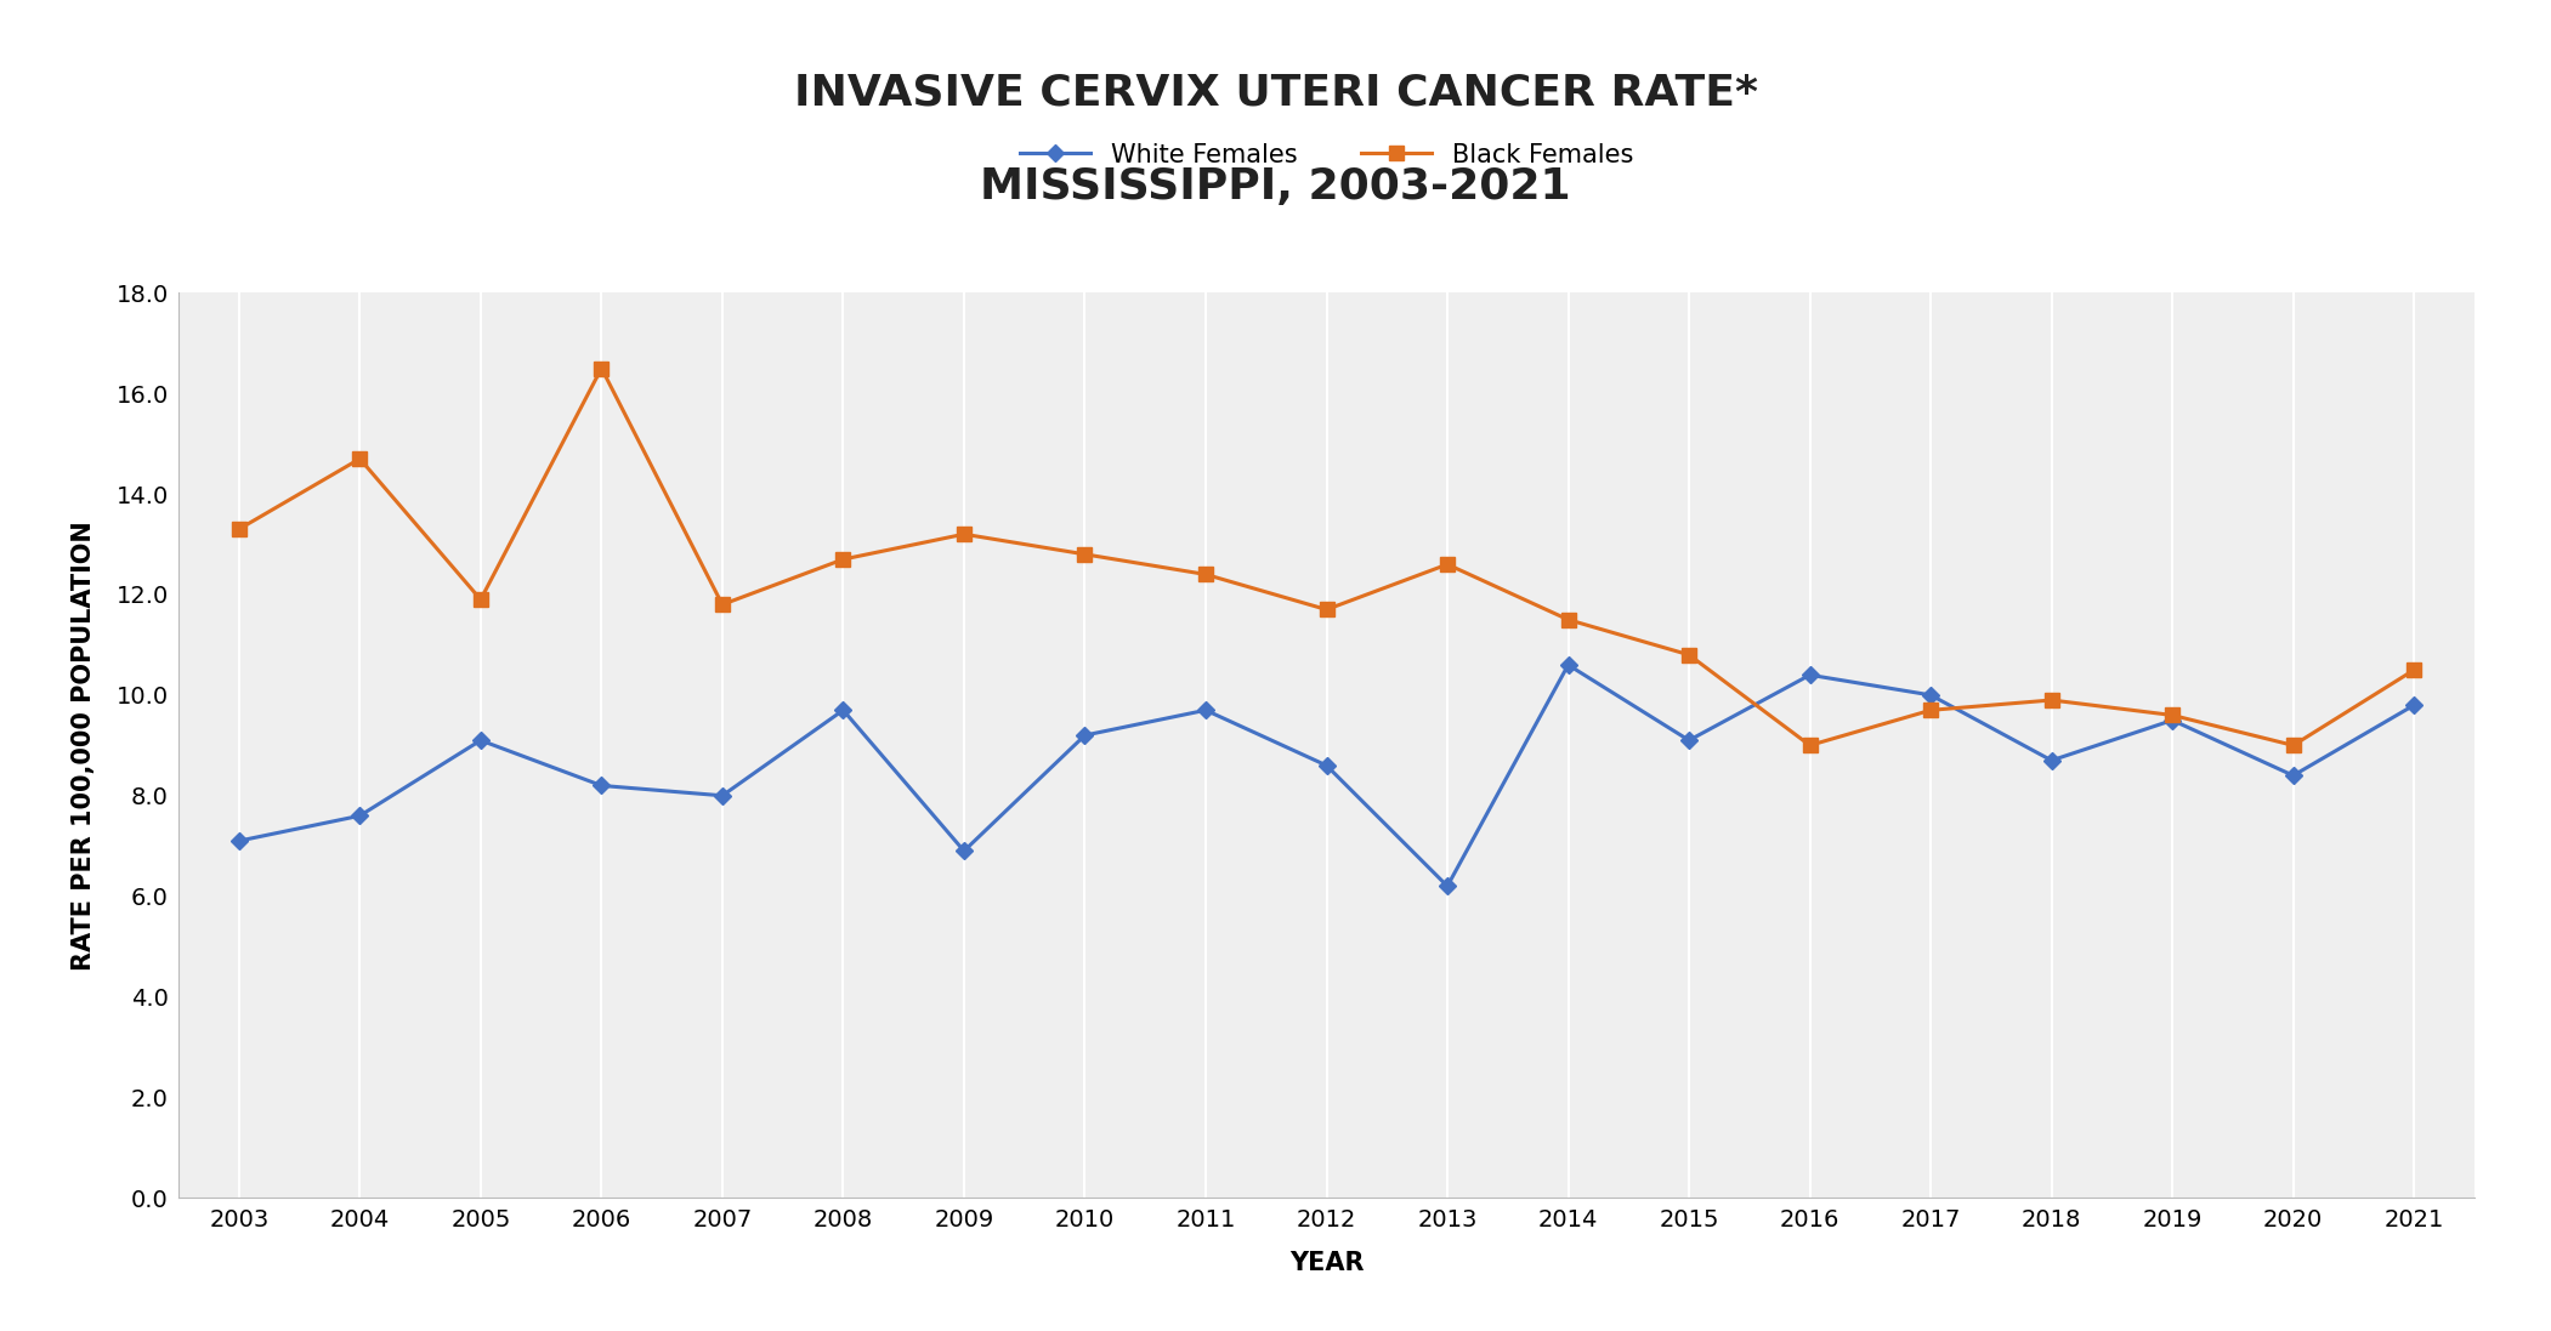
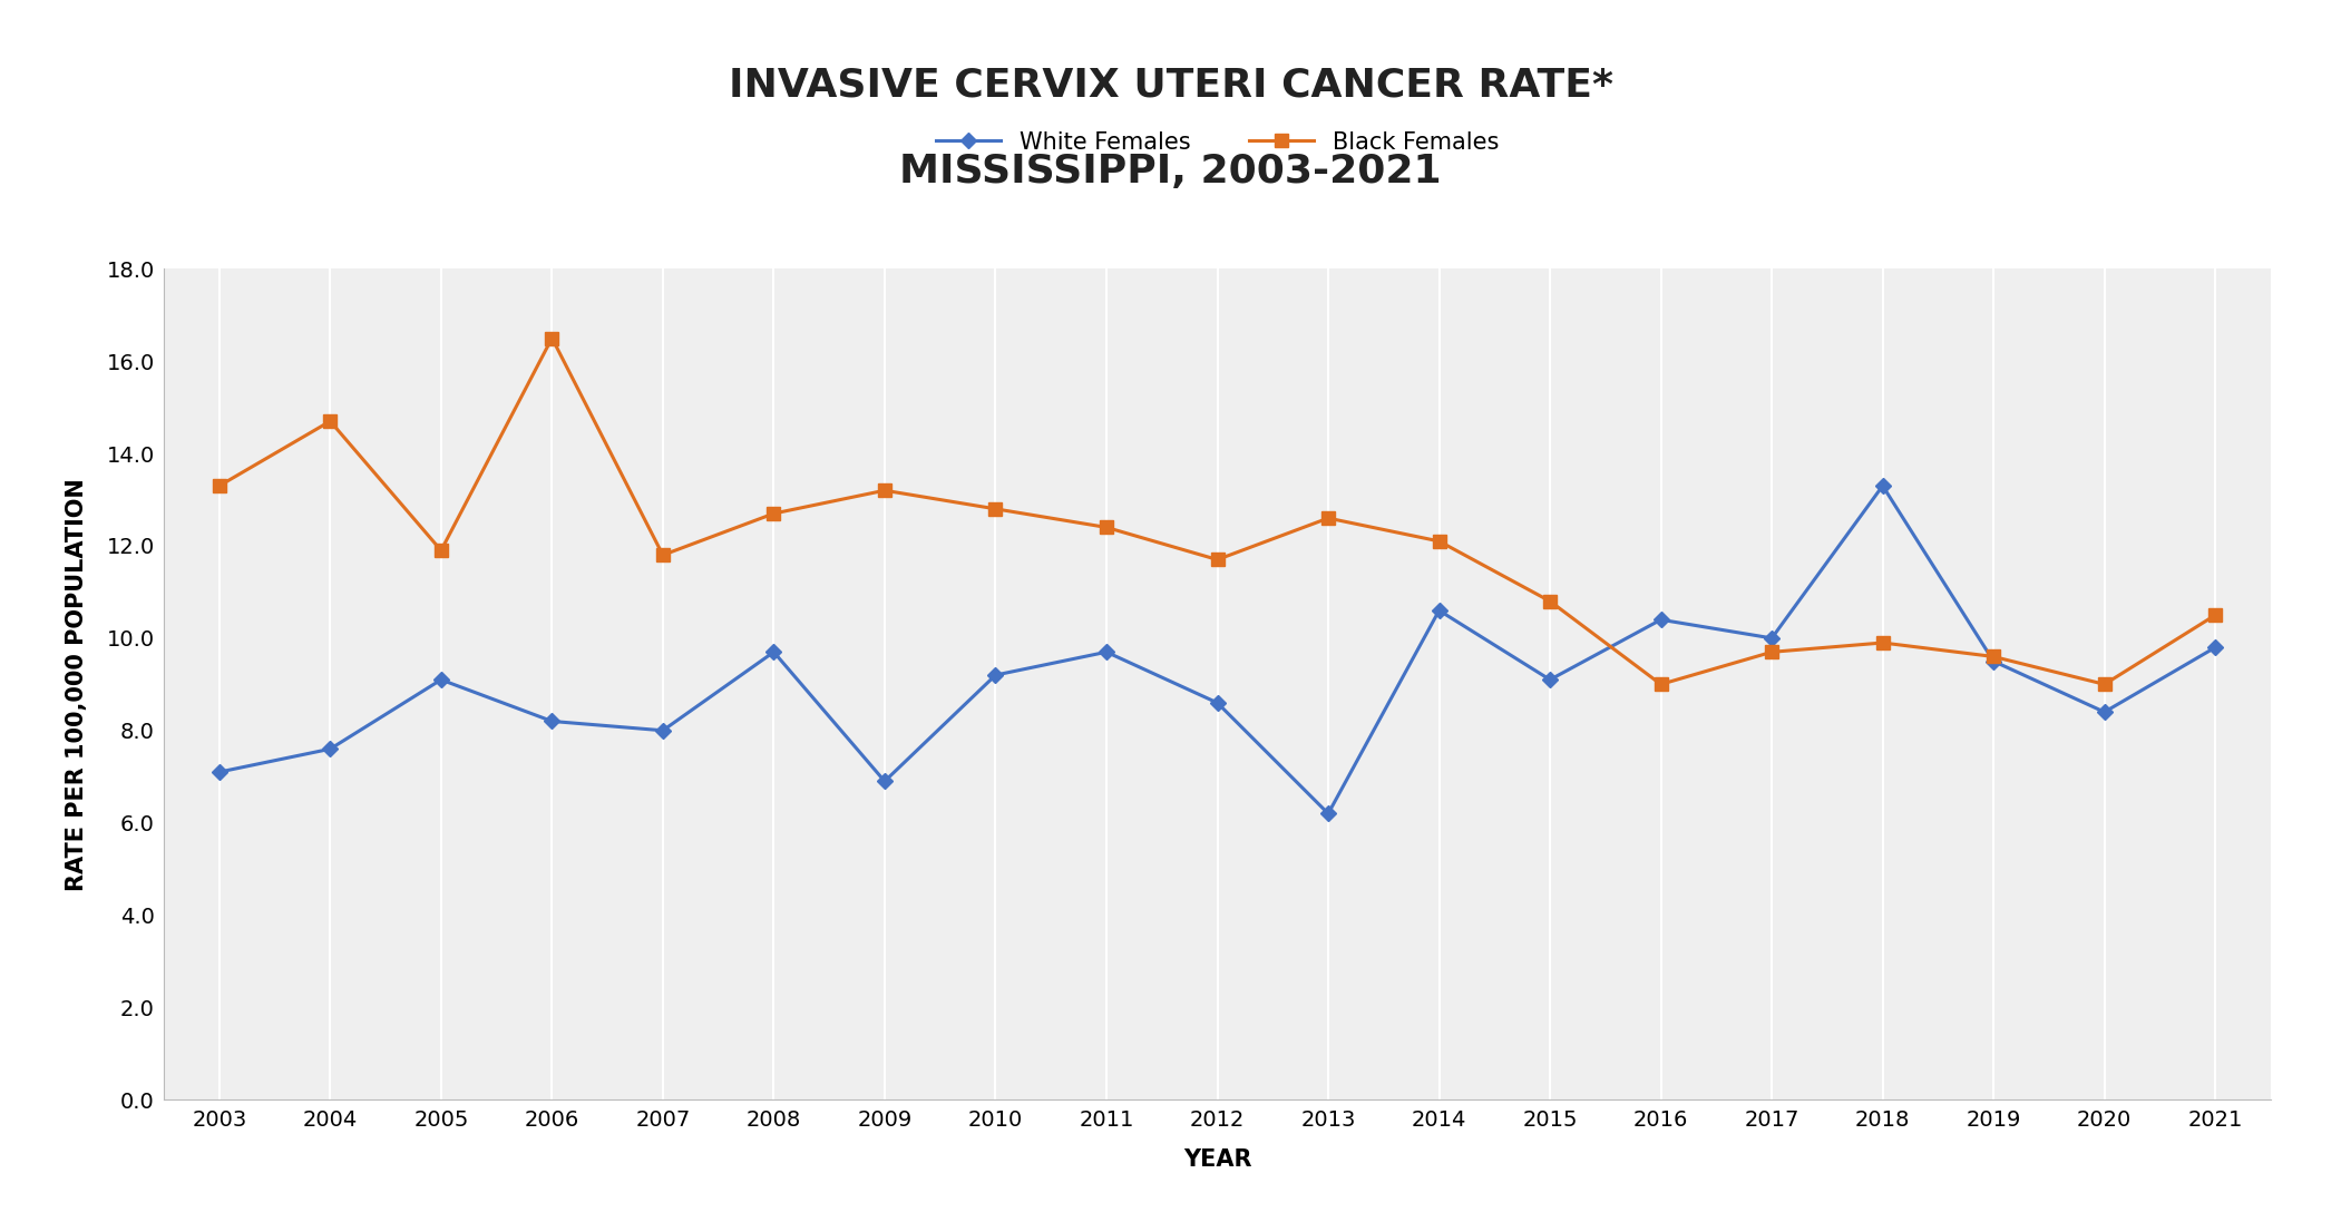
Black Females/2014: 11.5 -> 12.1
White Females/2018: 8.7 -> 13.3
